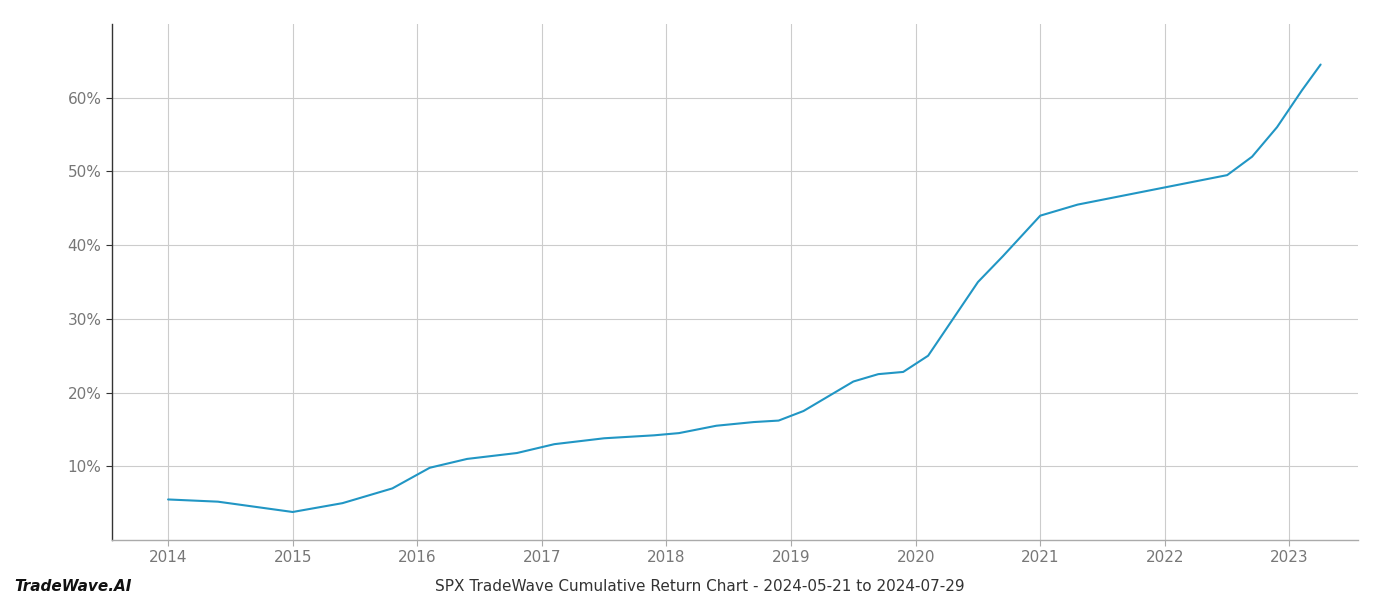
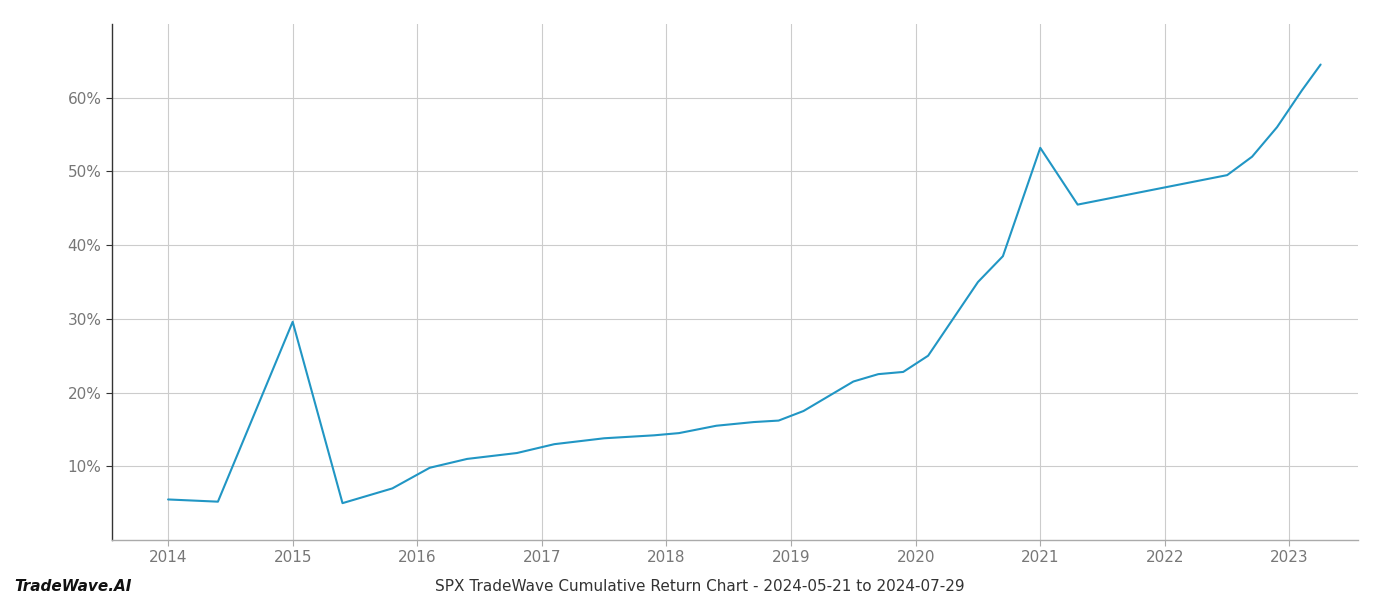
2015: 3.8% -> 29.6%
2021: 44.0% -> 53.2%
